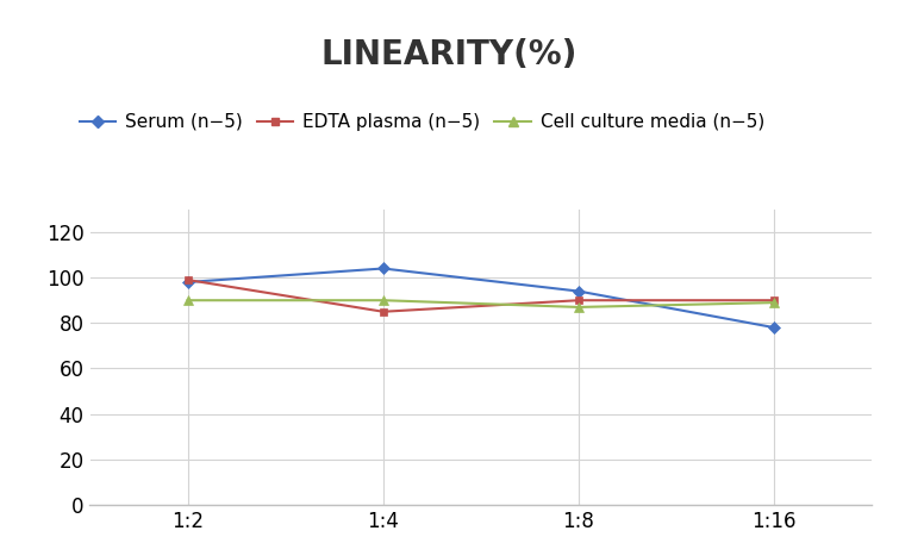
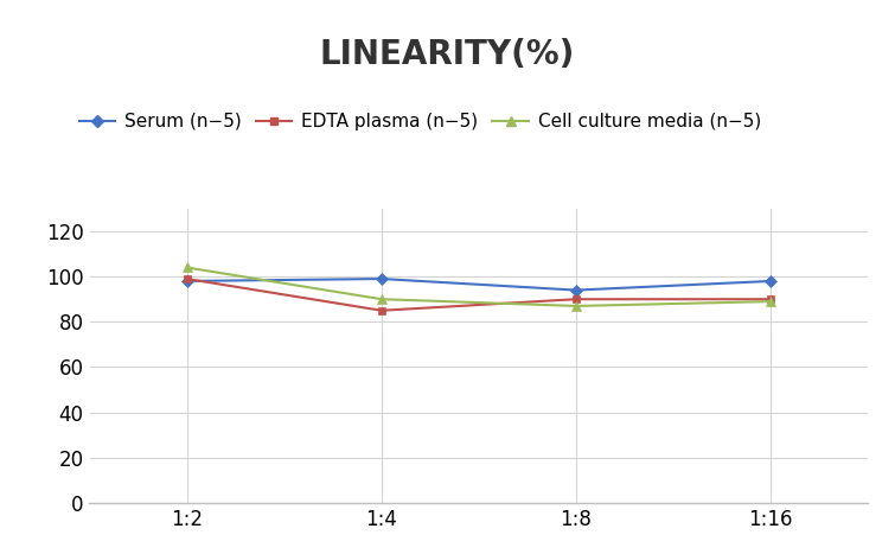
Cell culture media (n−5)/1:2: 90 -> 104
Serum (n−5)/1:4: 104 -> 99
Serum (n−5)/1:16: 78 -> 98
